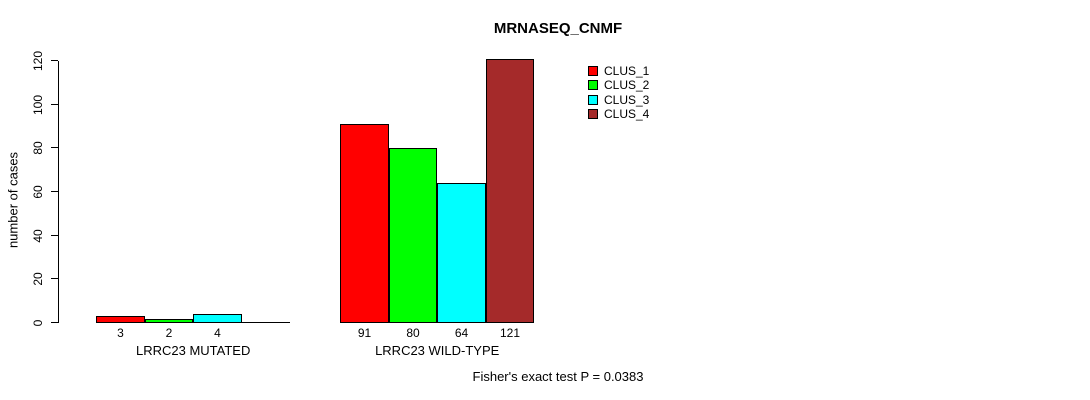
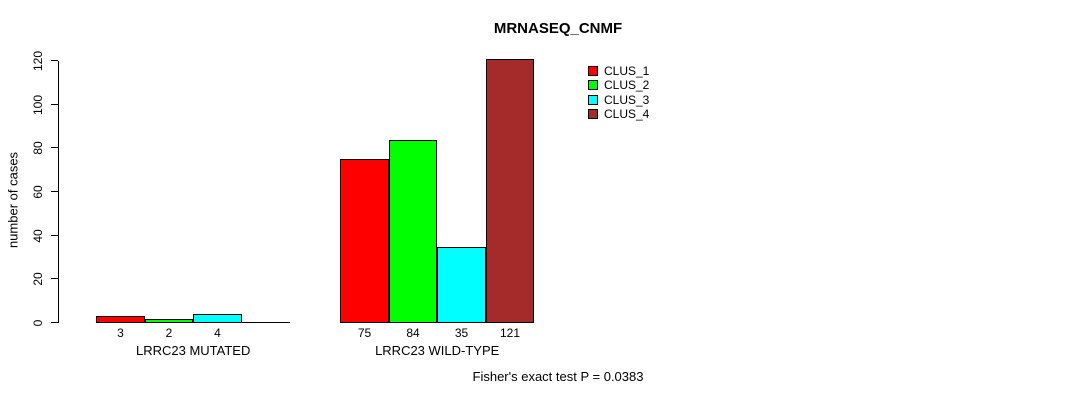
CLUS_1/LRRC23 WILD-TYPE: 91 -> 75
CLUS_2/LRRC23 WILD-TYPE: 80 -> 84
CLUS_3/LRRC23 WILD-TYPE: 64 -> 35
